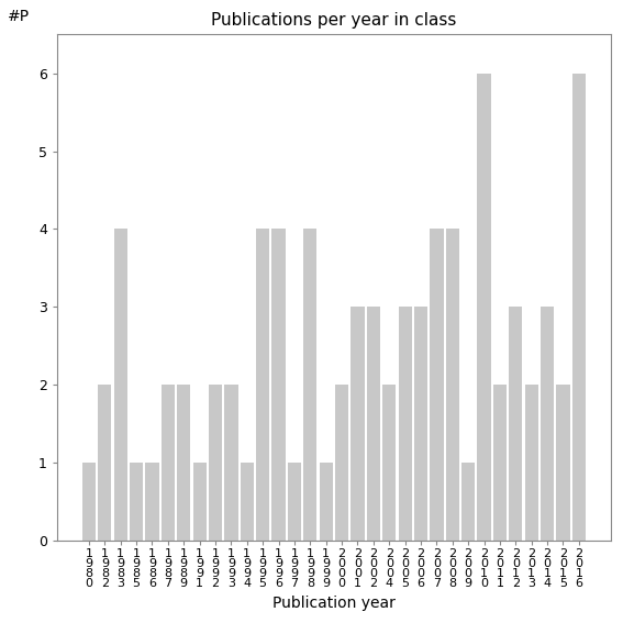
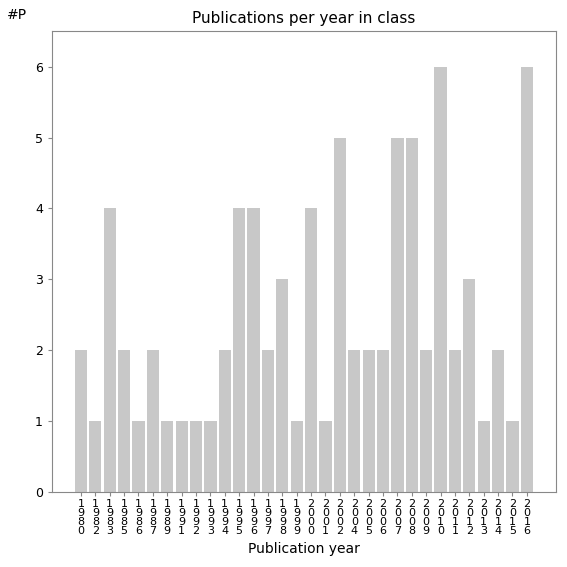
1 9 8 0: 1 -> 2
1 9 8 2: 2 -> 1
1 9 8 5: 1 -> 2
1 9 8 9: 2 -> 1
1 9 9 2: 2 -> 1
1 9 9 3: 2 -> 1
1 9 9 4: 1 -> 2
1 9 9 7: 1 -> 2
1 9 9 8: 4 -> 3
2 0 0 0: 2 -> 4
2 0 0 1: 3 -> 1
2 0 0 2: 3 -> 5
2 0 0 5: 3 -> 2
2 0 0 6: 3 -> 2
2 0 0 7: 4 -> 5
2 0 0 8: 4 -> 5
2 0 0 9: 1 -> 2
2 0 1 3: 2 -> 1
2 0 1 4: 3 -> 2
2 0 1 5: 2 -> 1
